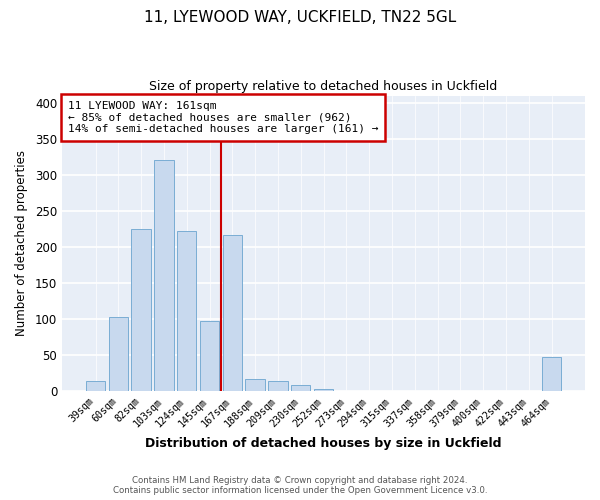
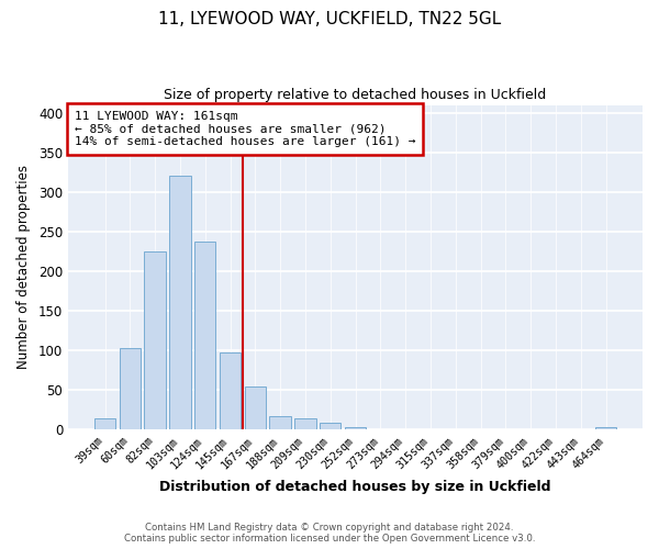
124sqm: 222 -> 237
167sqm: 216 -> 54
464sqm: 48 -> 3
